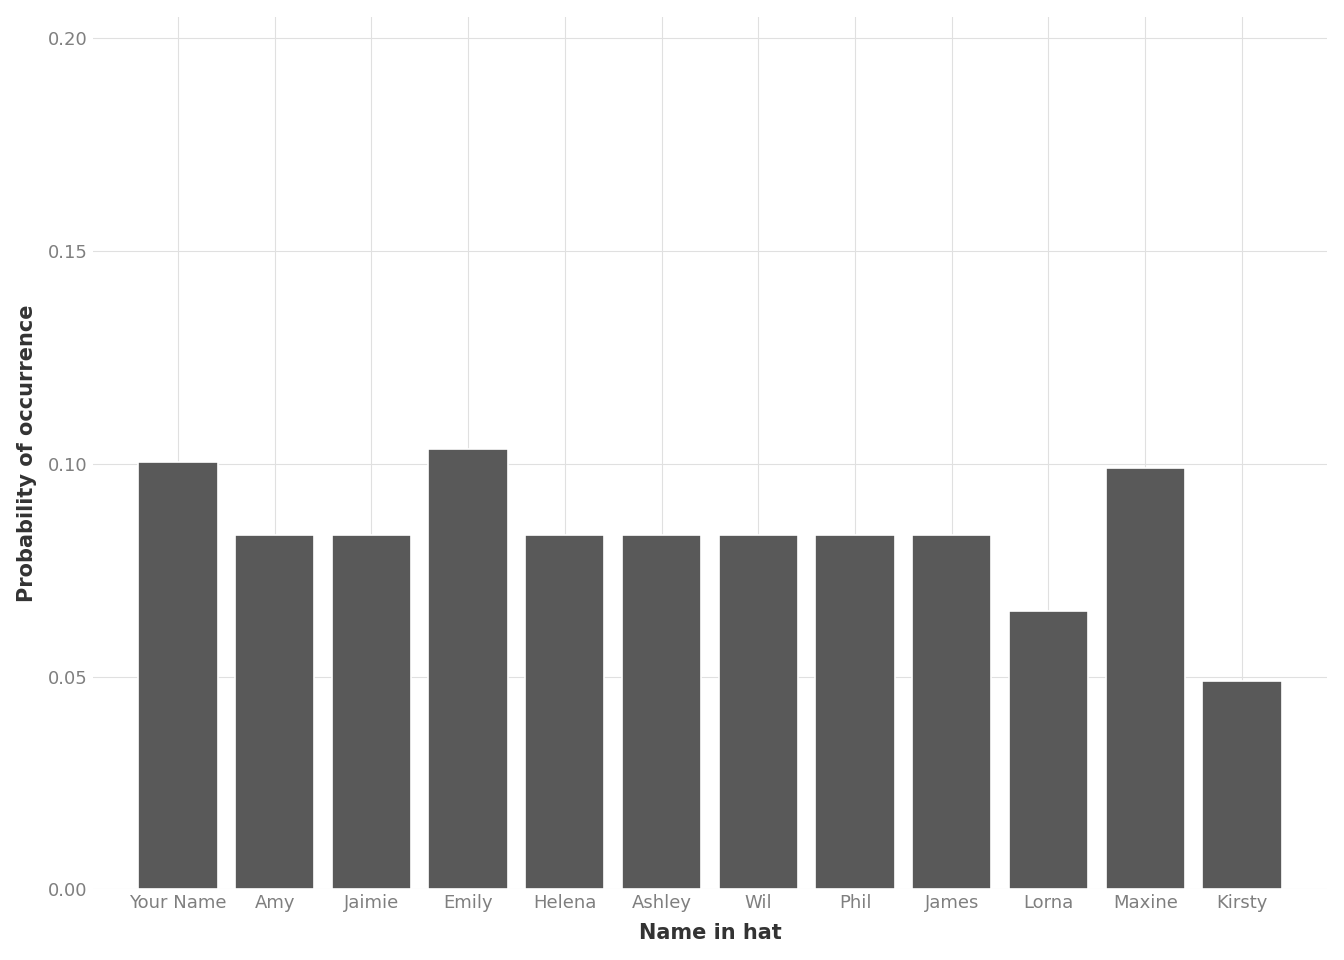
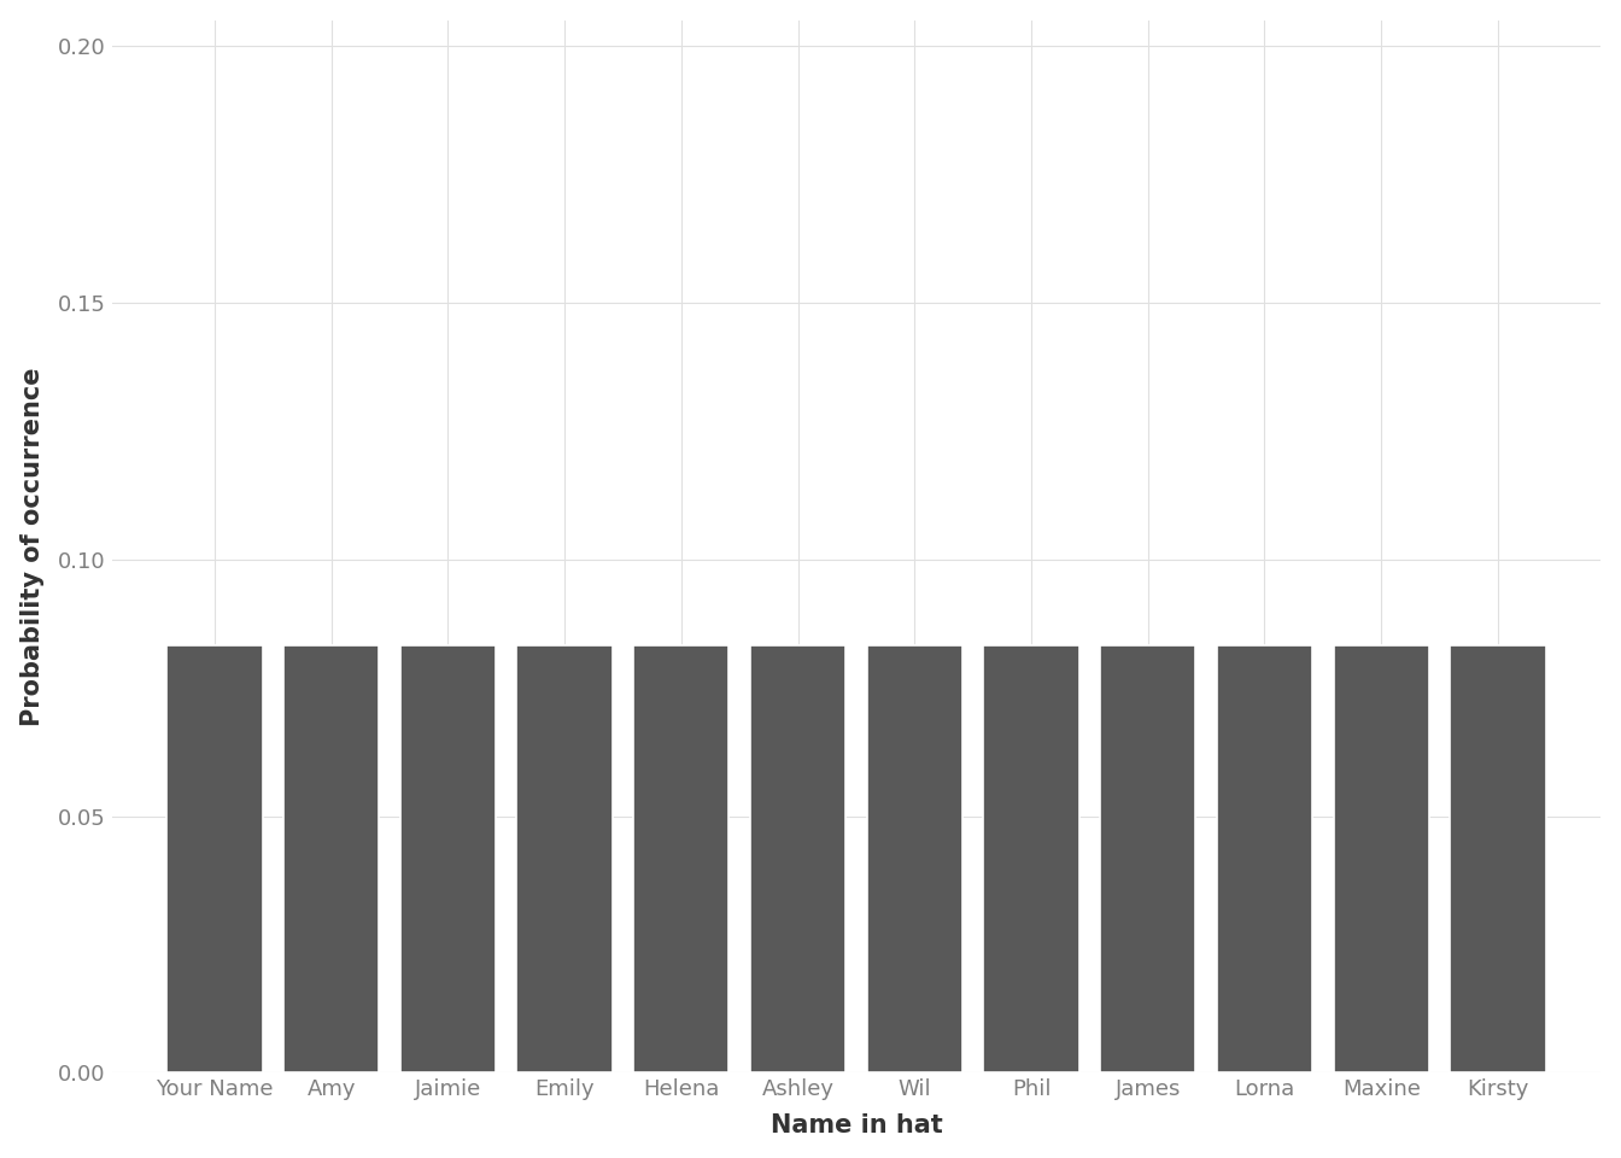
Your Name: 0.1005 -> 0.0833
Emily: 0.1035 -> 0.0833
Lorna: 0.0655 -> 0.0833
Maxine: 0.0990 -> 0.0833
Kirsty: 0.0490 -> 0.0833
